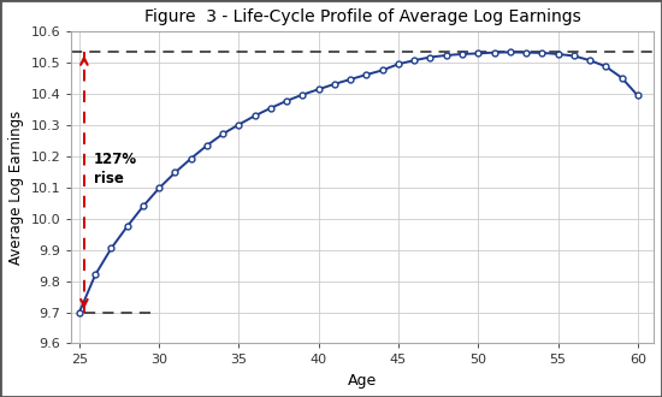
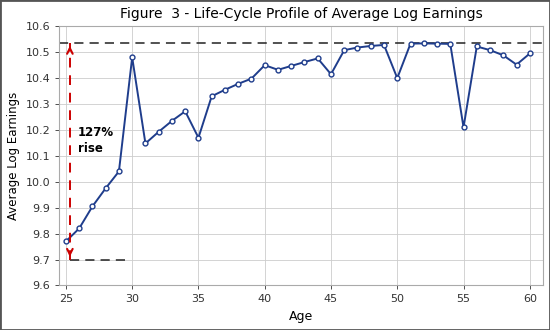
25: 9.700 -> 9.770
30: 10.098 -> 10.480
35: 10.302 -> 10.170
40: 10.415 -> 10.450
45: 10.496 -> 10.415
50: 10.530 -> 10.400
55: 10.528 -> 10.210
60: 10.395 -> 10.495
